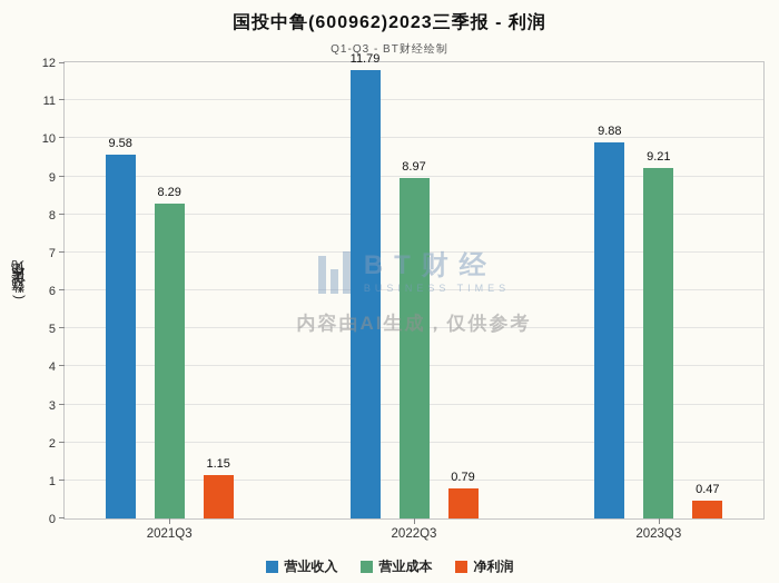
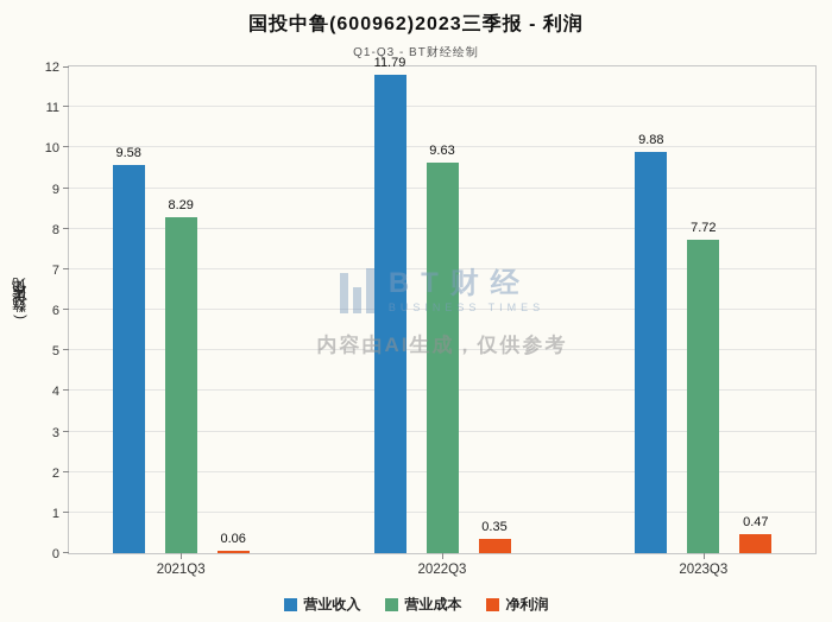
净利润/2021Q3: 1.15 -> 0.06
营业成本/2022Q3: 8.97 -> 9.63
净利润/2022Q3: 0.79 -> 0.35
营业成本/2023Q3: 9.21 -> 7.72
